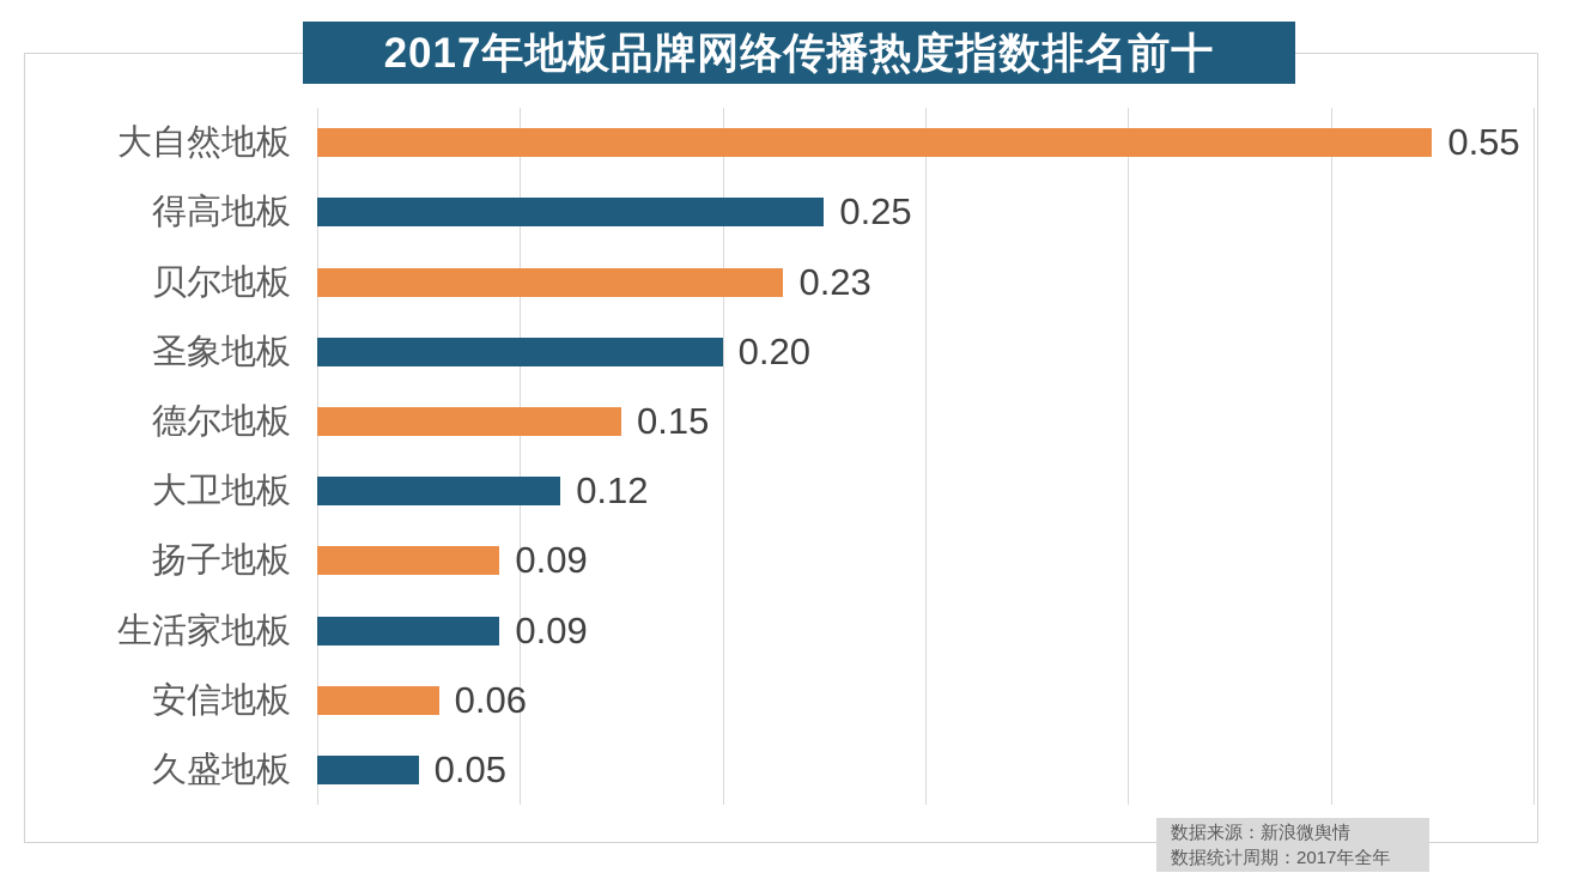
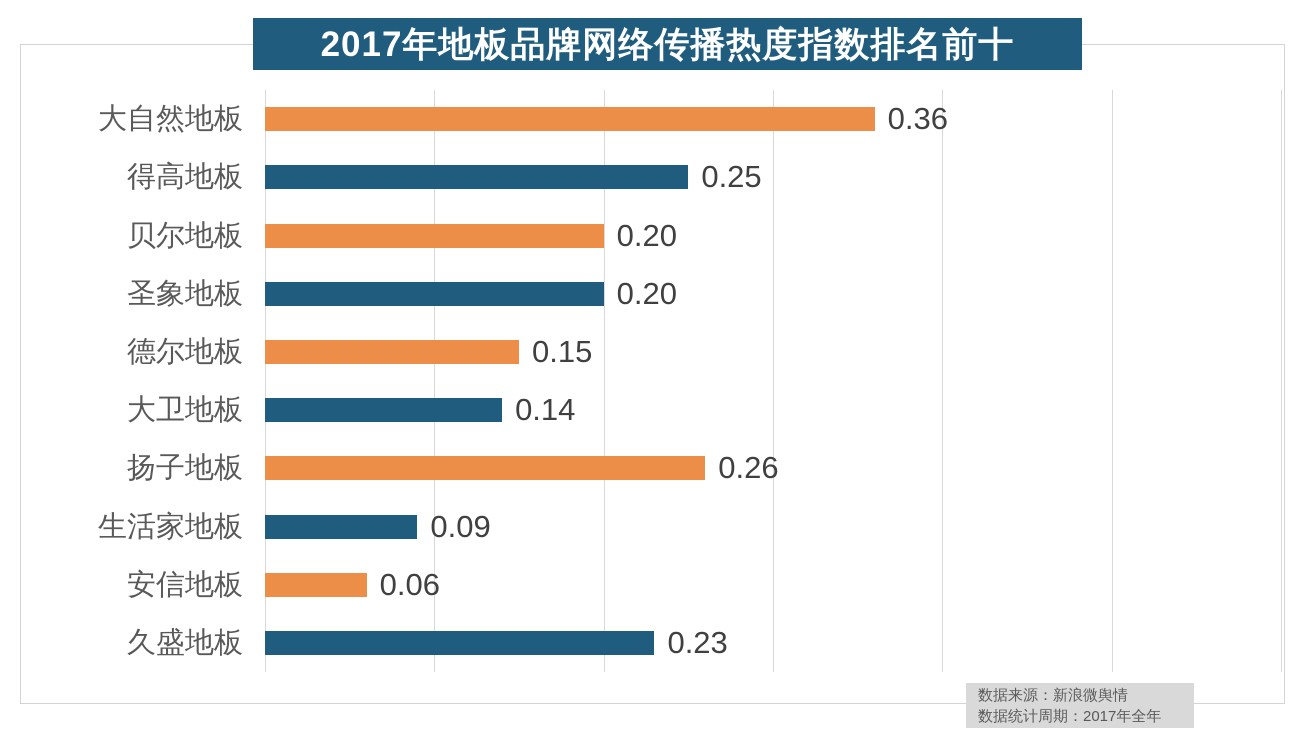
大自然地板: 0.55 -> 0.36
贝尔地板: 0.23 -> 0.20
大卫地板: 0.12 -> 0.14
扬子地板: 0.09 -> 0.26
久盛地板: 0.05 -> 0.23
